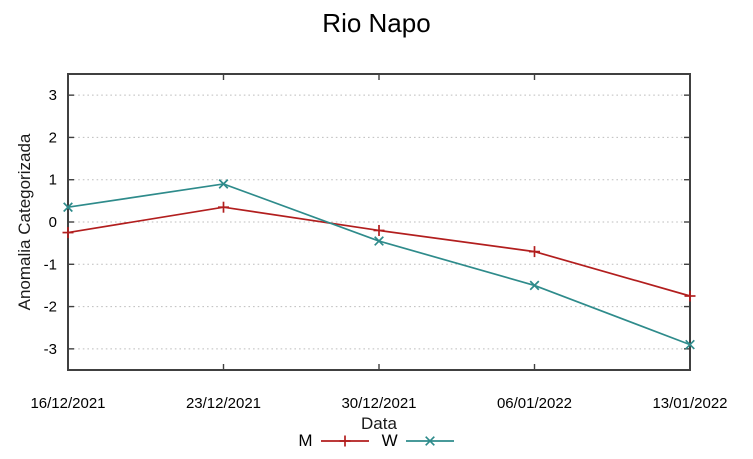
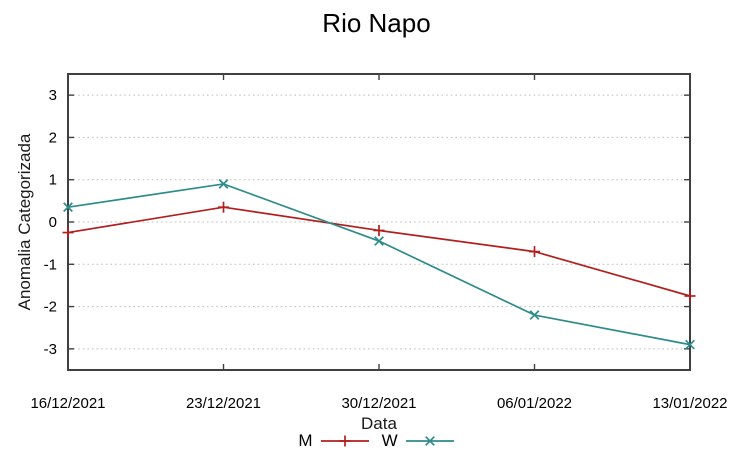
W/06/01/2022: -1.5 -> -2.2
